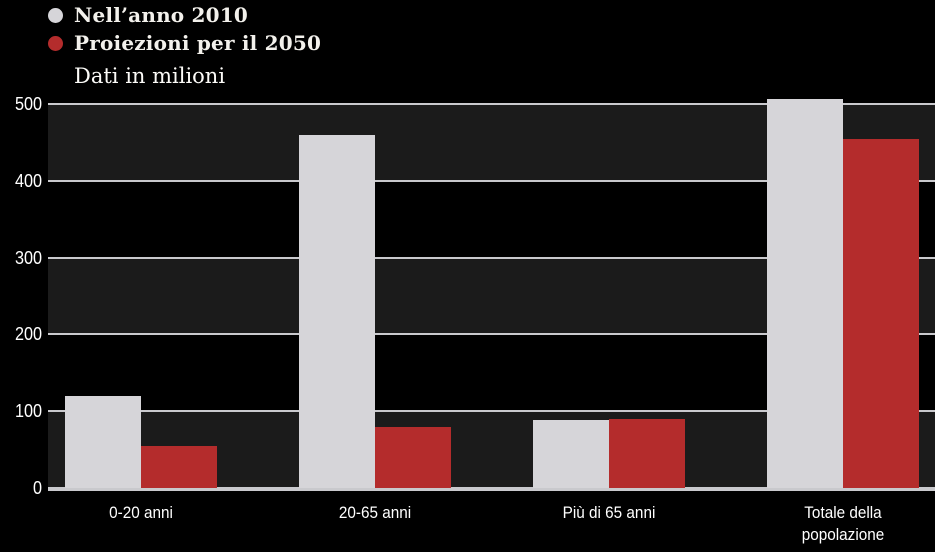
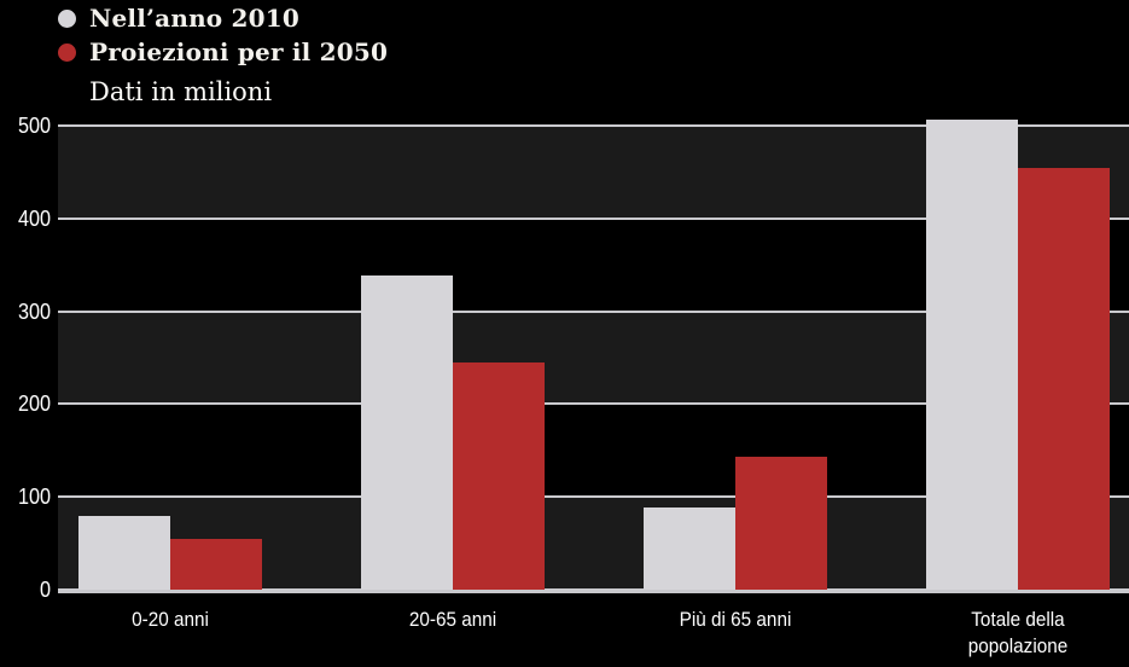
Nell’anno 2010/0-20 anni: 120 -> 80
Nell’anno 2010/20-65 anni: 460 -> 340
Proiezioni per il 2050/20-65 anni: 80 -> 240
Proiezioni per il 2050/Più di 65 anni: 90 -> 140
